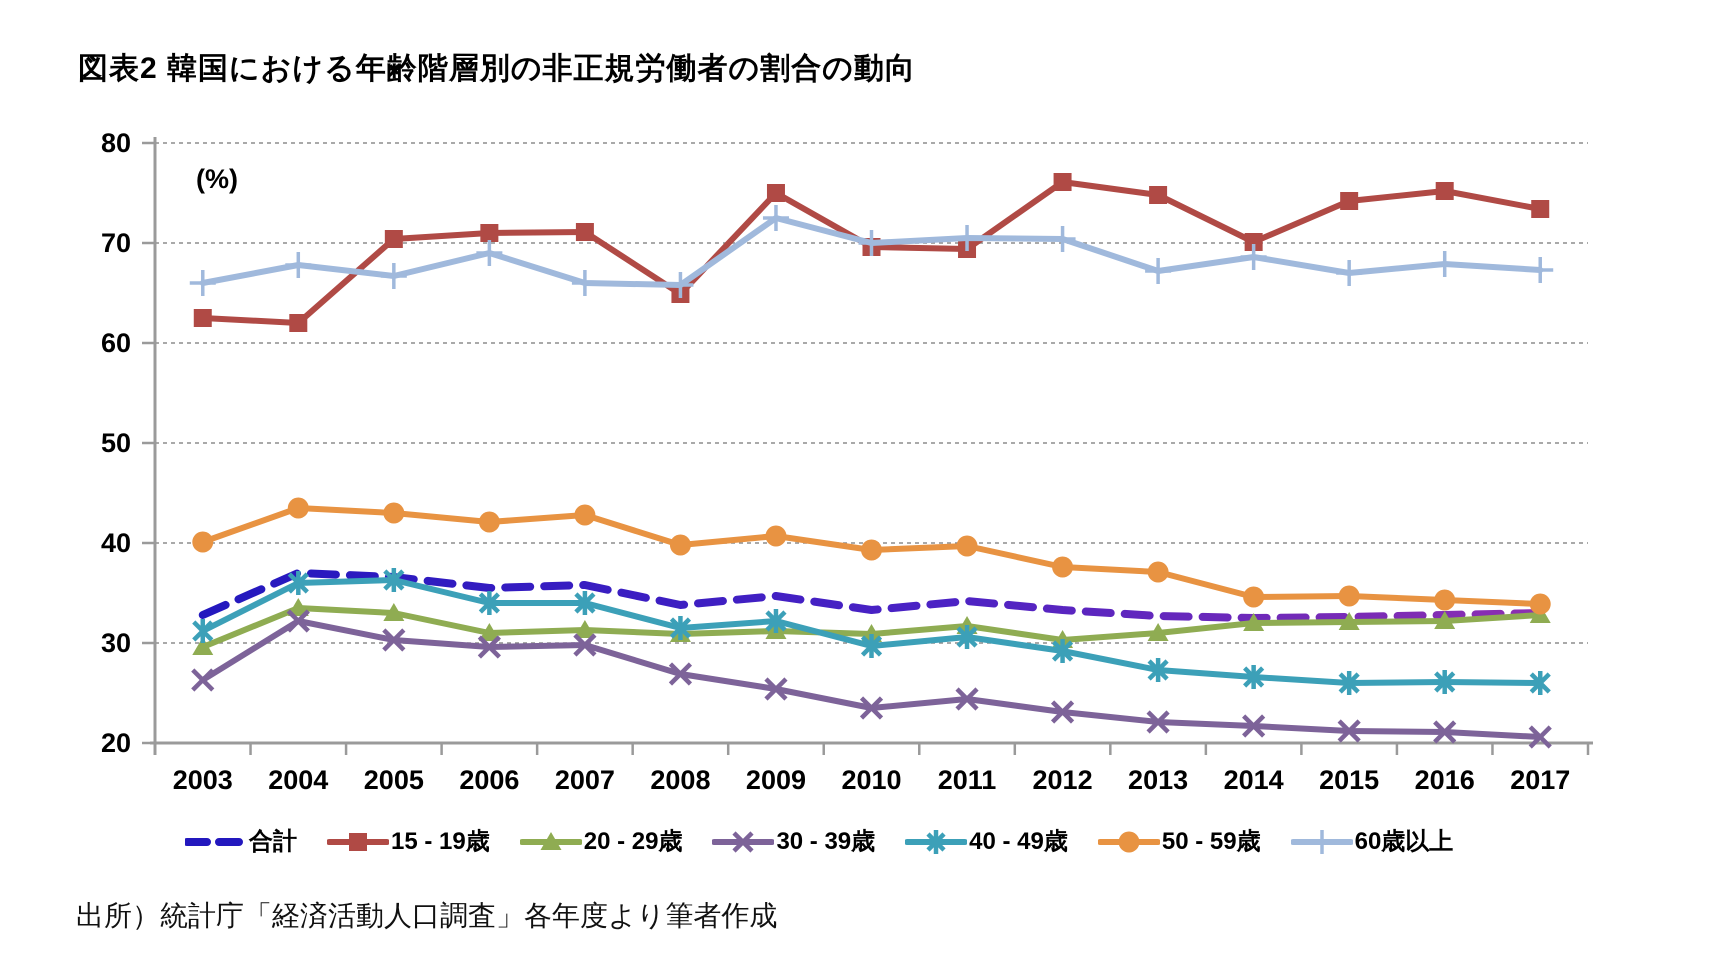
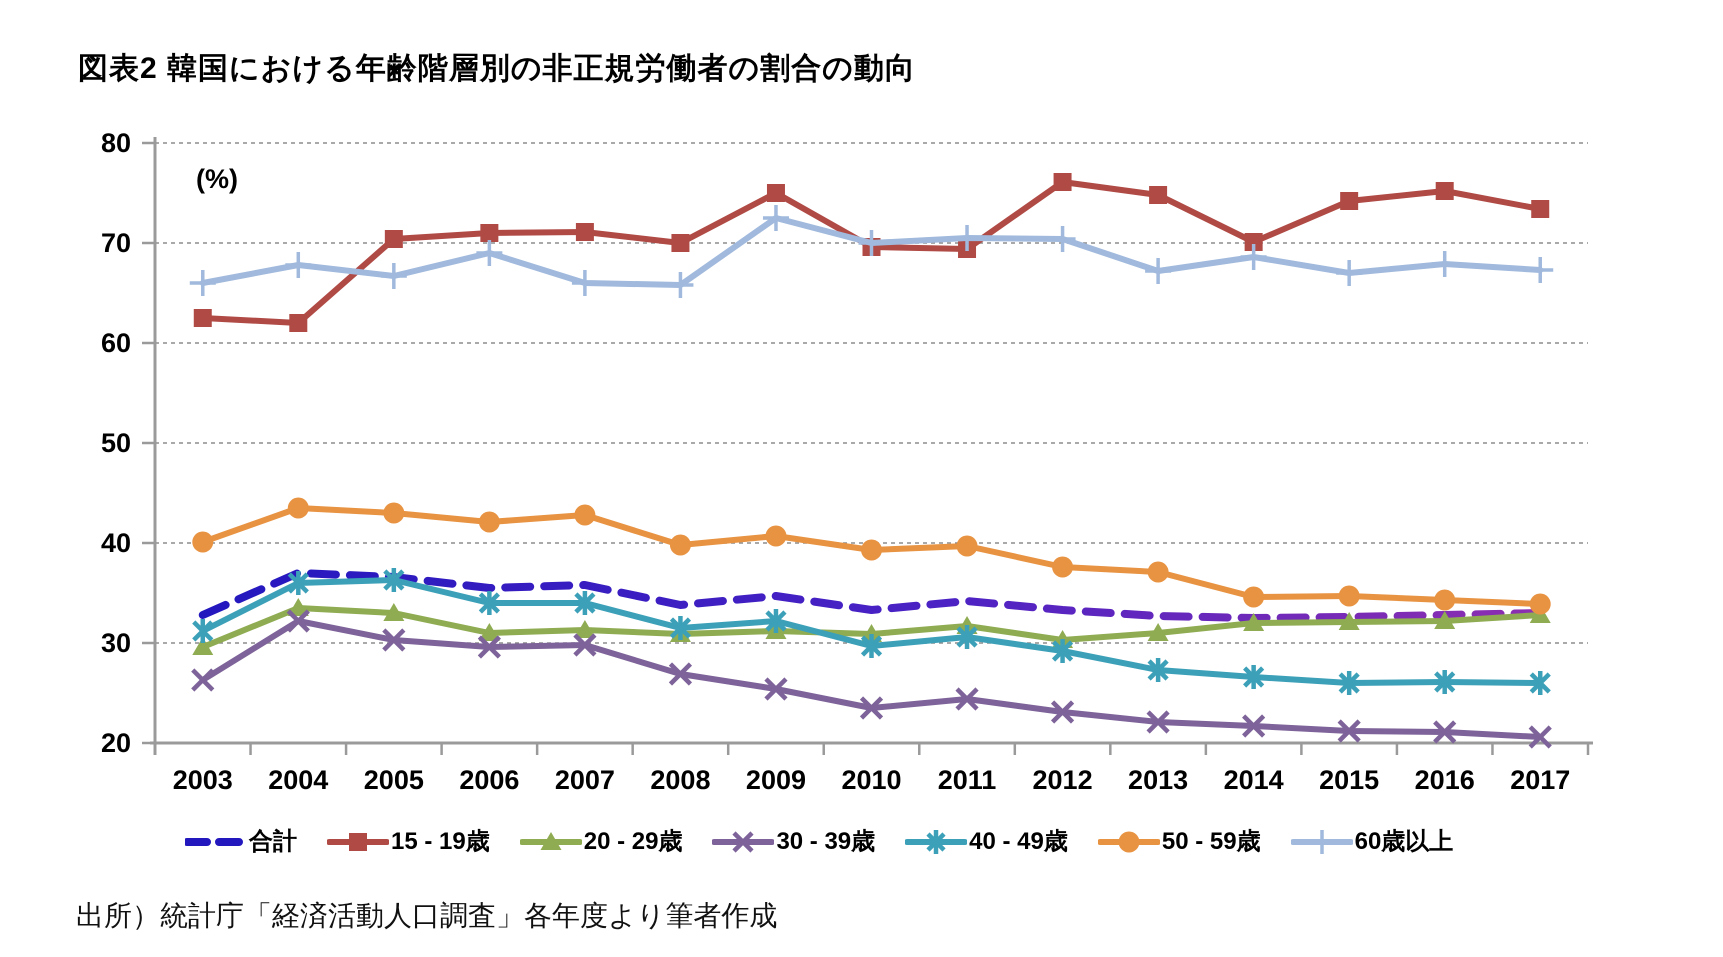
15 - 19歳/2008: 64.9 -> 70.0
